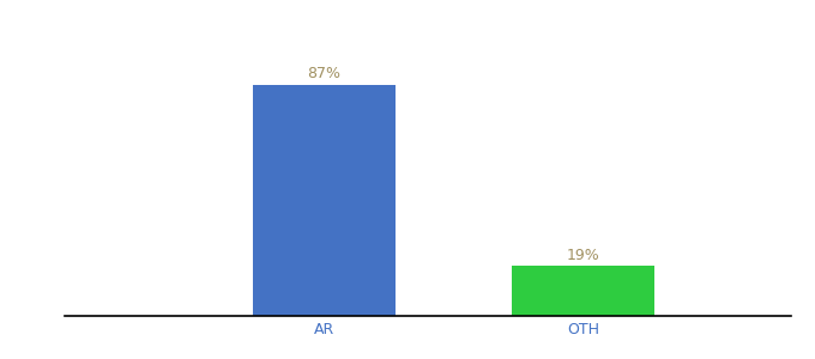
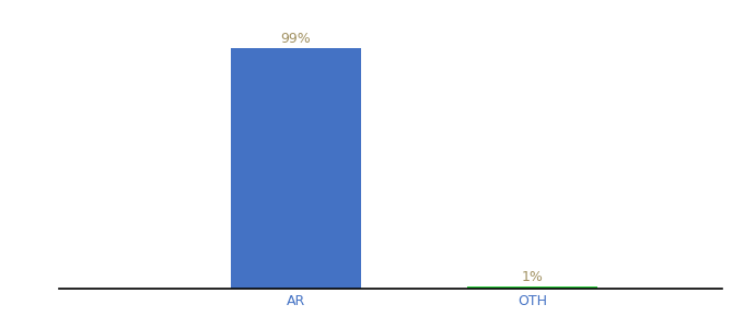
AR: 87% -> 99%
OTH: 19% -> 1%
